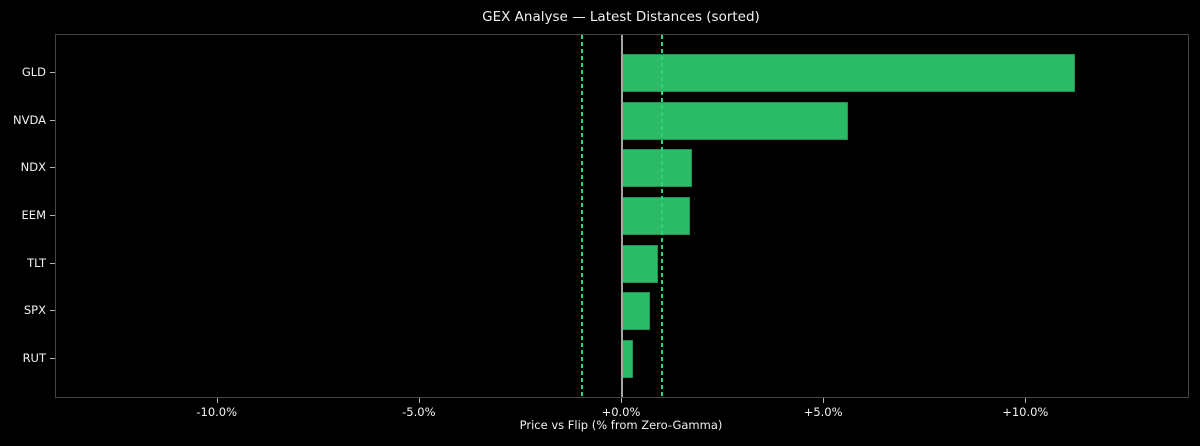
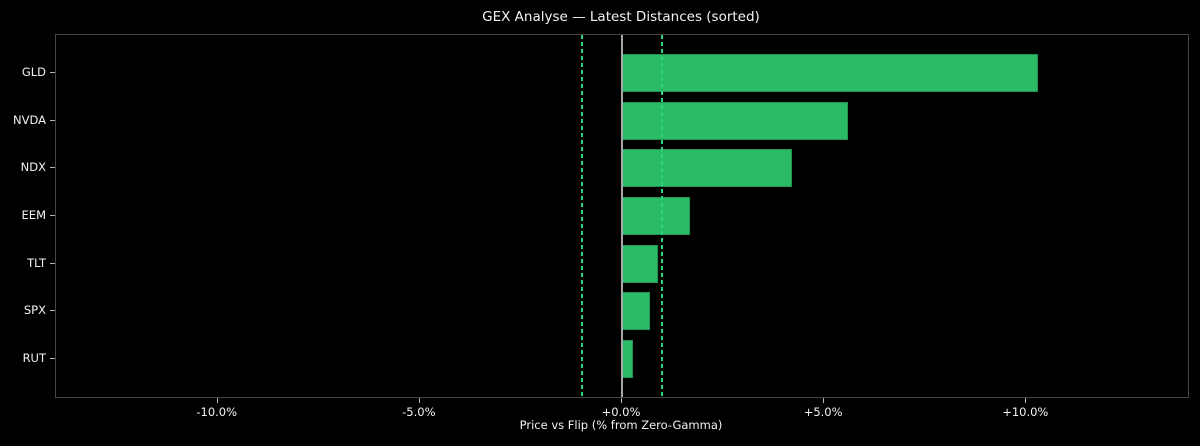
GLD: 11.2% -> 10.3%
NDX: 1.7% -> 4.2%
